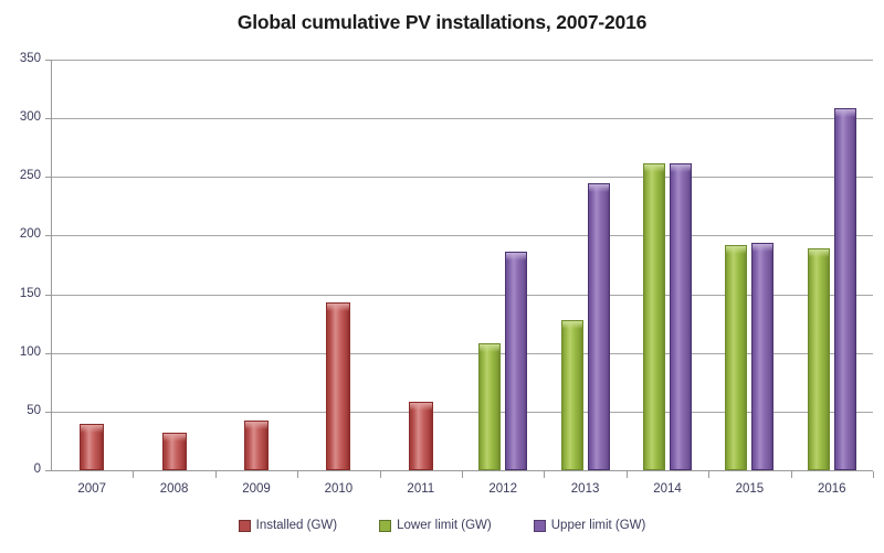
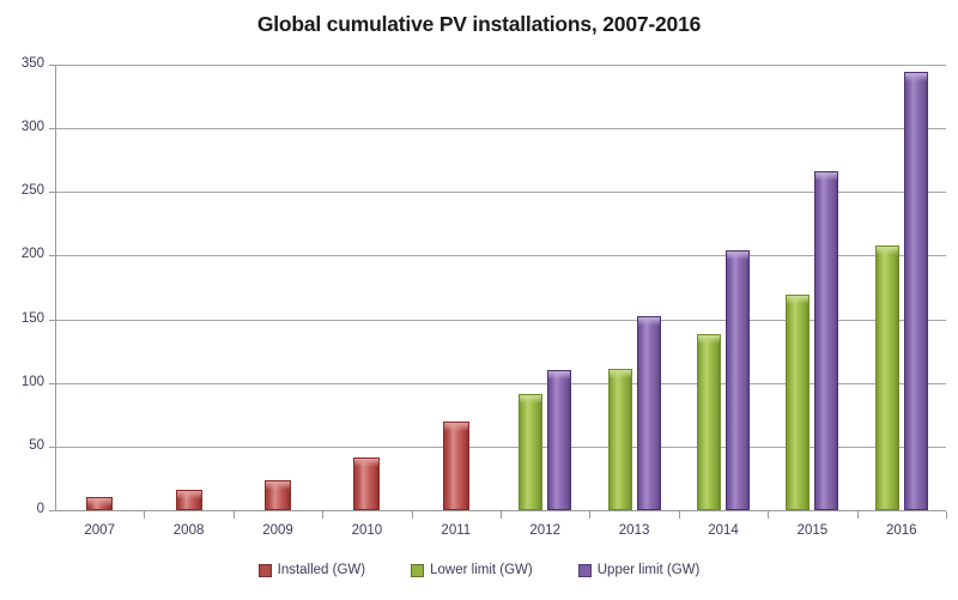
Installed (GW)/2007: 40 -> 10
Installed (GW)/2008: 32 -> 16
Installed (GW)/2009: 42 -> 24
Installed (GW)/2010: 143 -> 41
Installed (GW)/2011: 58 -> 70
Lower limit (GW)/2012: 108 -> 91
Upper limit (GW)/2012: 186 -> 110
Lower limit (GW)/2013: 128 -> 111
Upper limit (GW)/2013: 245 -> 152
Lower limit (GW)/2014: 262 -> 138
Upper limit (GW)/2014: 262 -> 204
Lower limit (GW)/2015: 192 -> 169
Upper limit (GW)/2015: 194 -> 266
Lower limit (GW)/2016: 189 -> 208
Upper limit (GW)/2016: 309 -> 344
